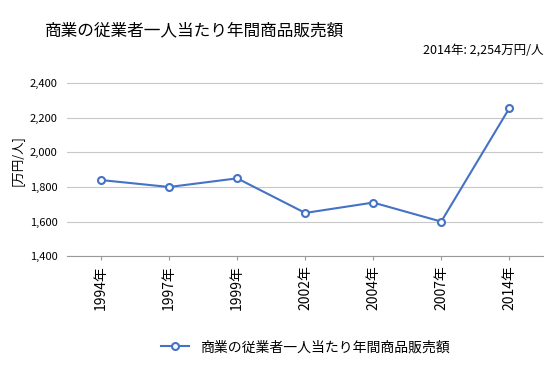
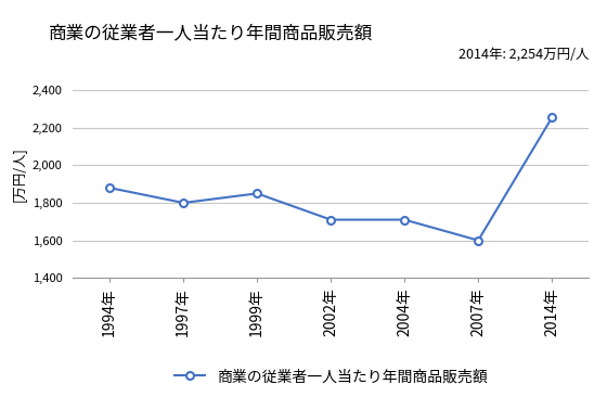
1994年: 1,840 -> 1,880
2002年: 1,650 -> 1,710
